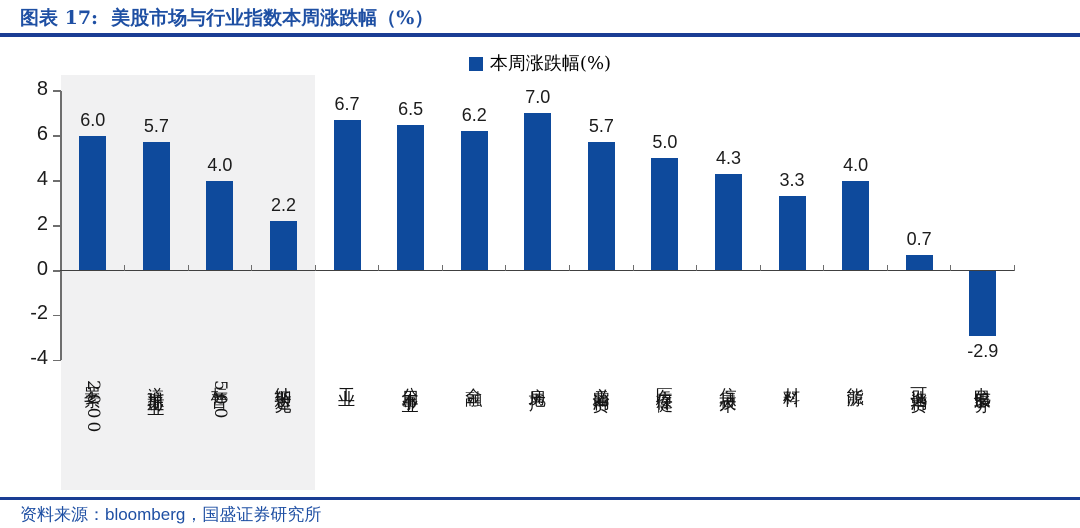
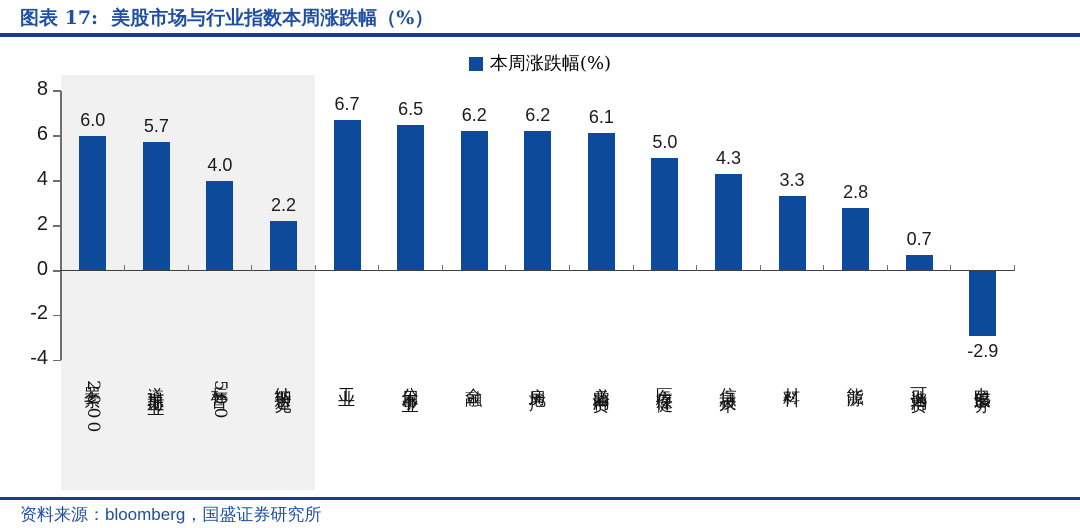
房地产: 7.0 -> 6.2
必需消费: 5.7 -> 6.1
能源: 4.0 -> 2.8
